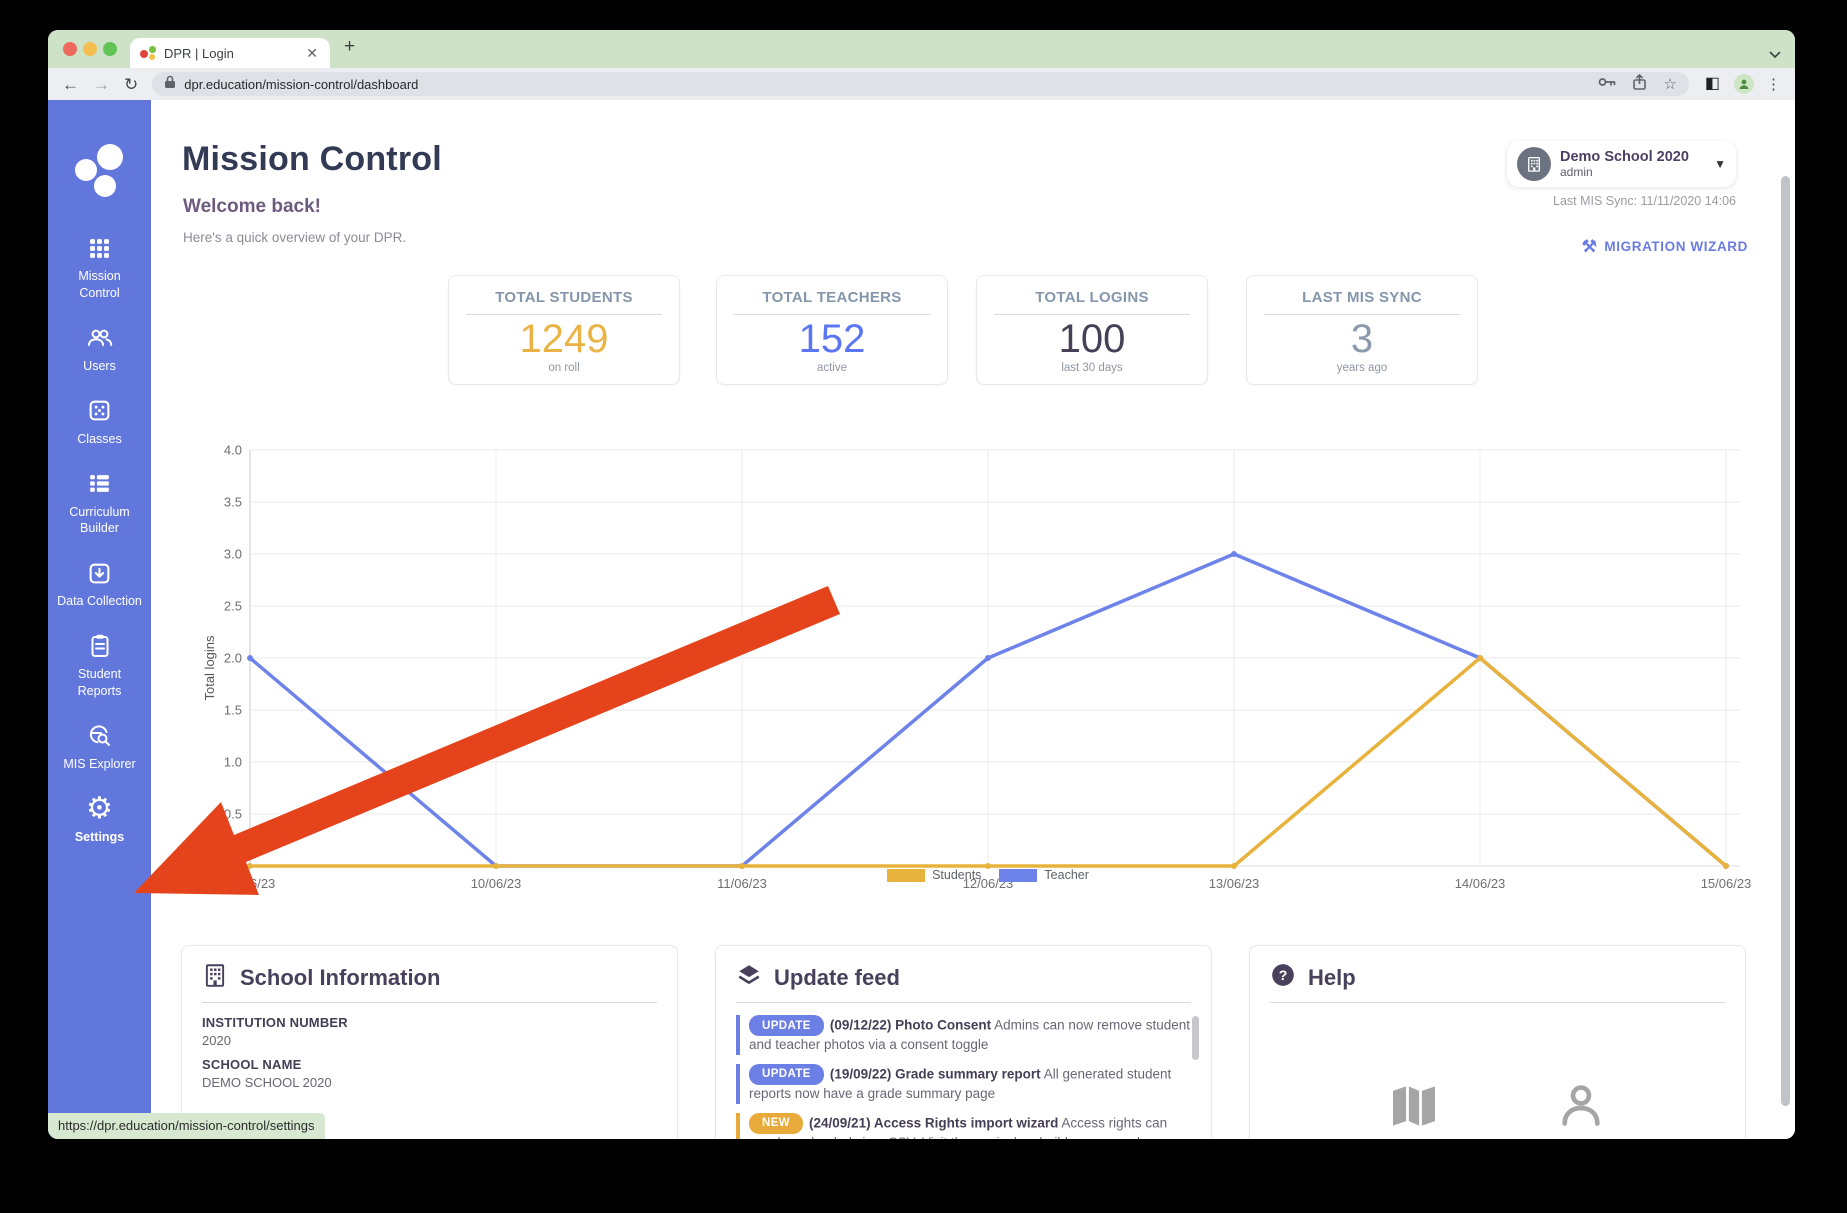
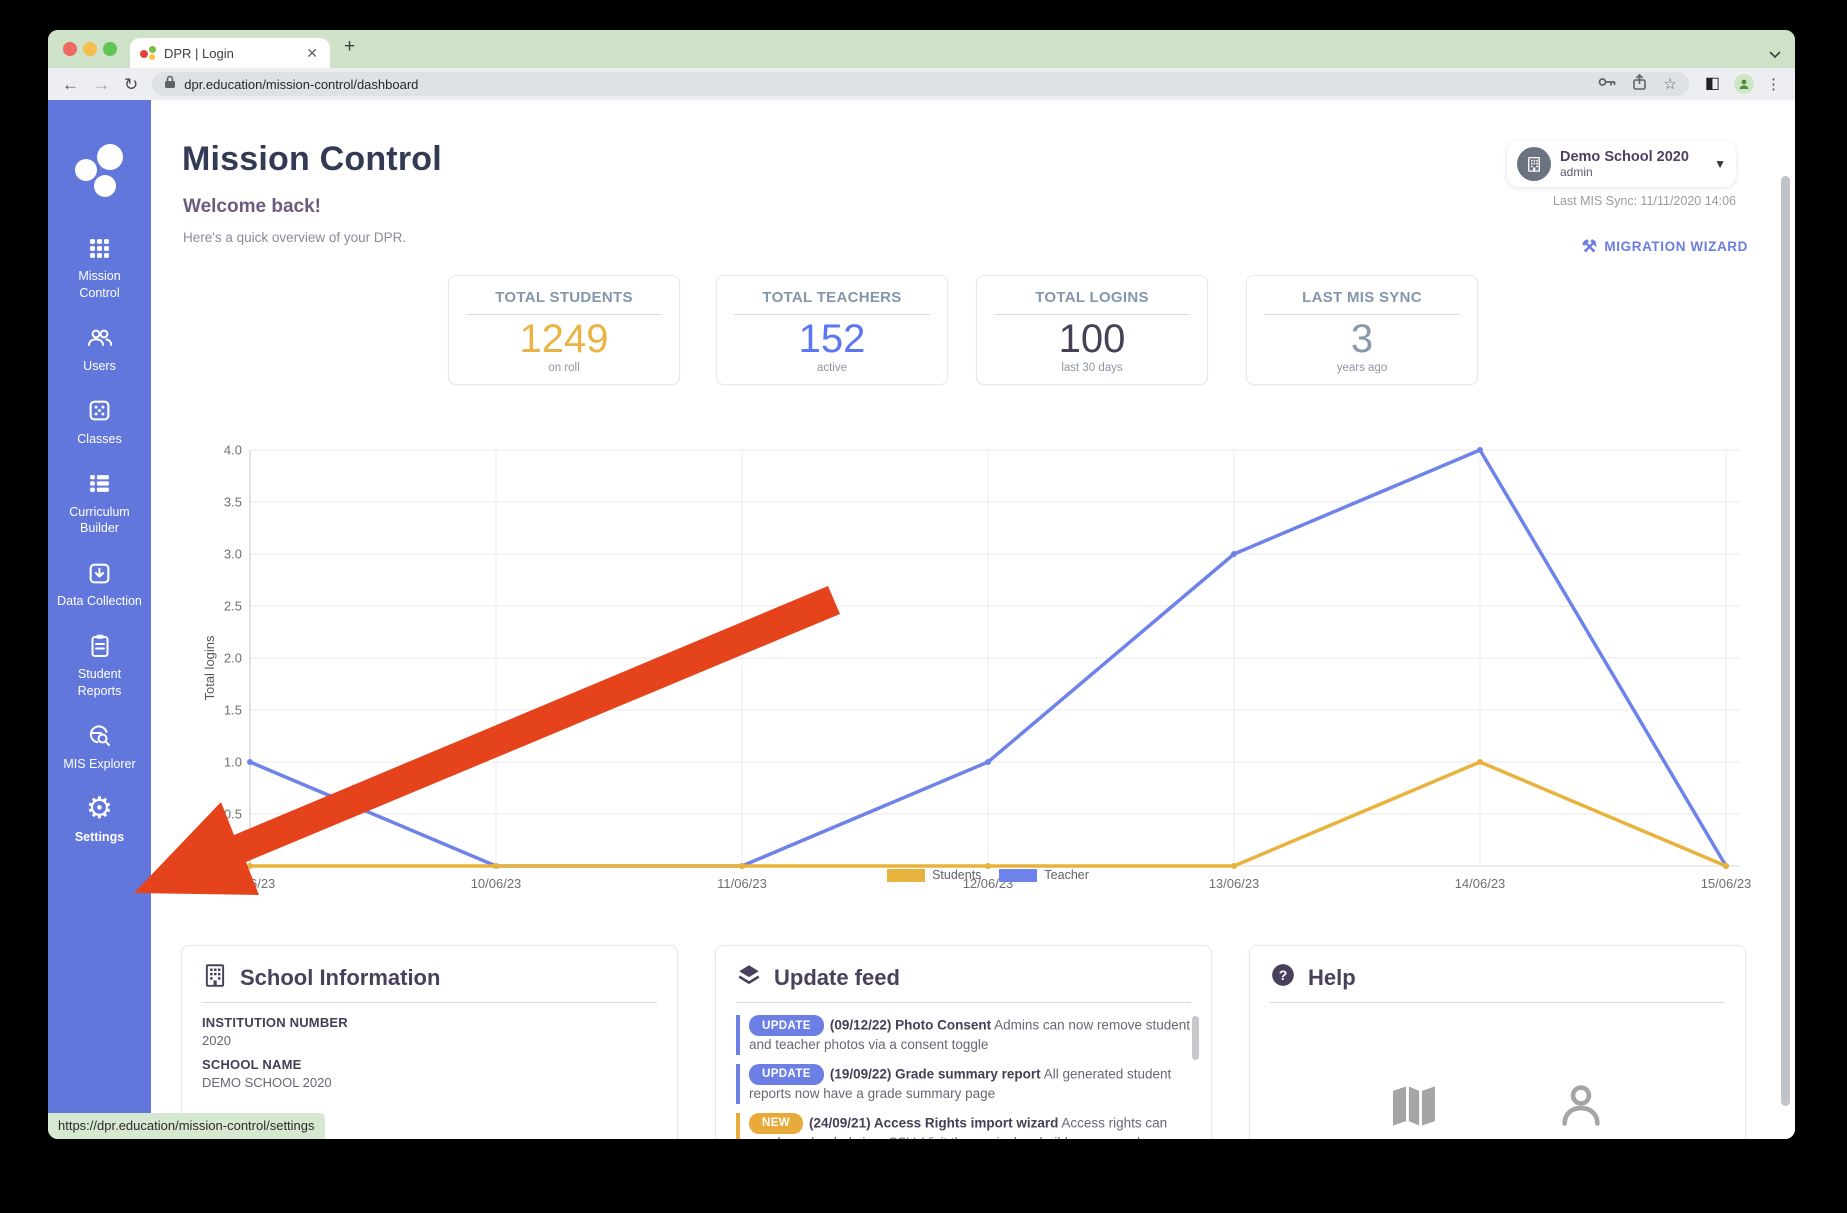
Teacher/09/06/23: 2 -> 1
Teacher/12/06/23: 2 -> 1
Students/14/06/23: 2 -> 1
Teacher/14/06/23: 2 -> 4
